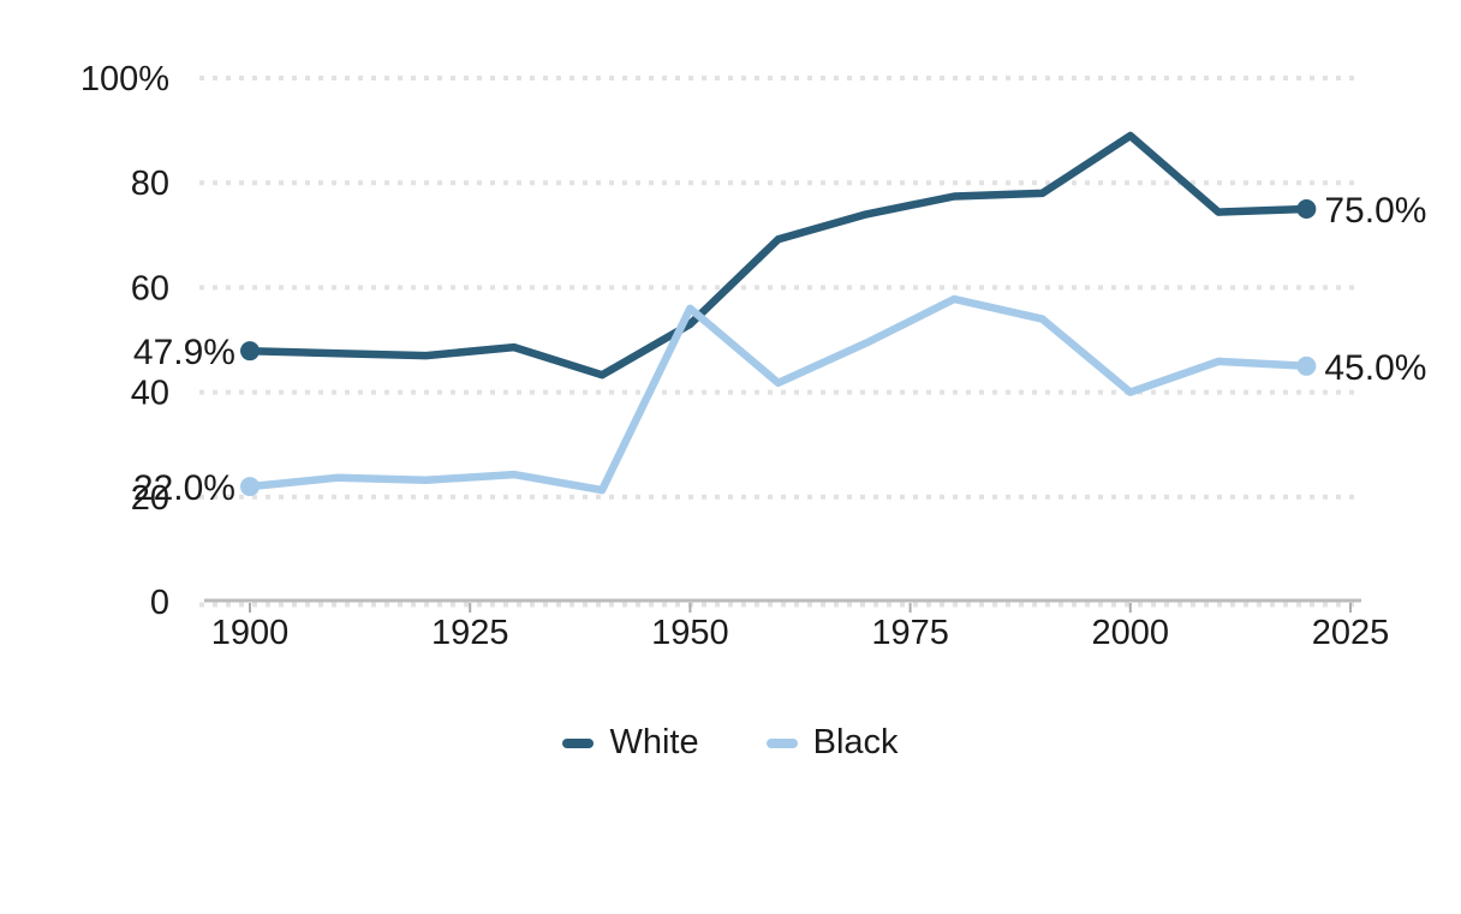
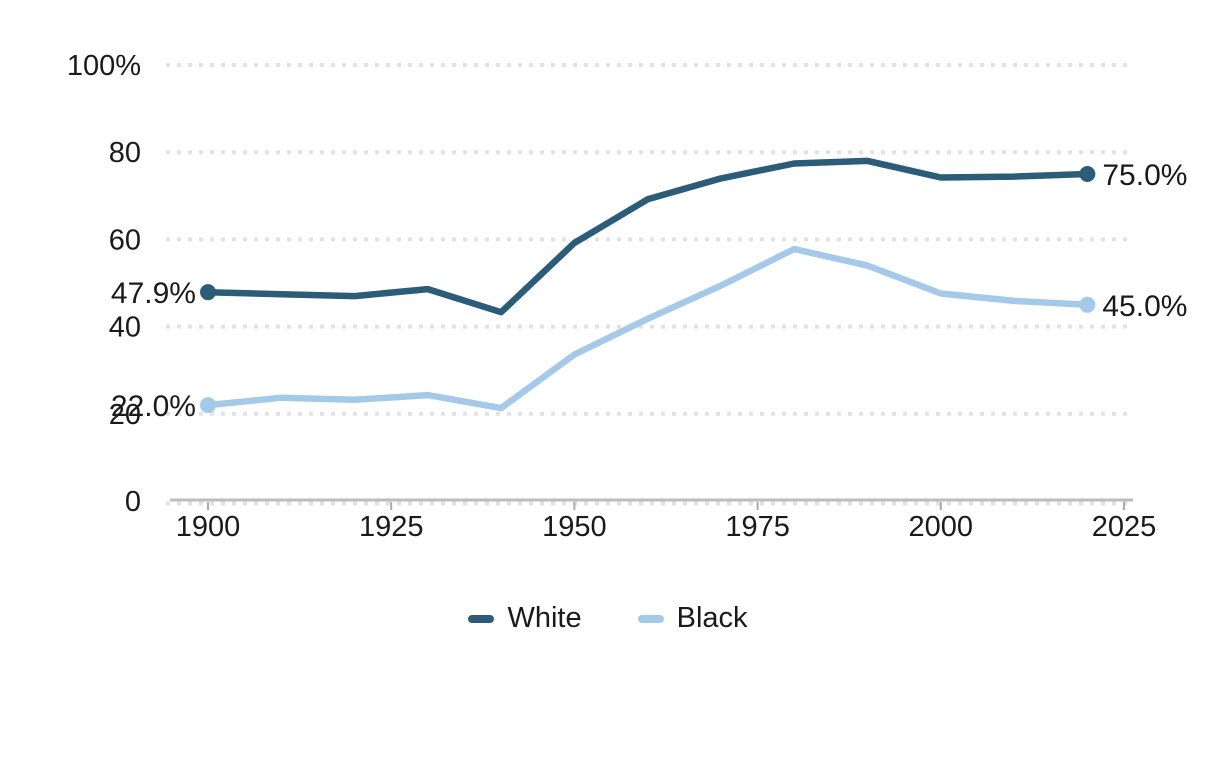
White/1950: 53% -> 59%
Black/1950: 56% -> 34%
White/2000: 89% -> 74%
Black/2000: 40% -> 48%
